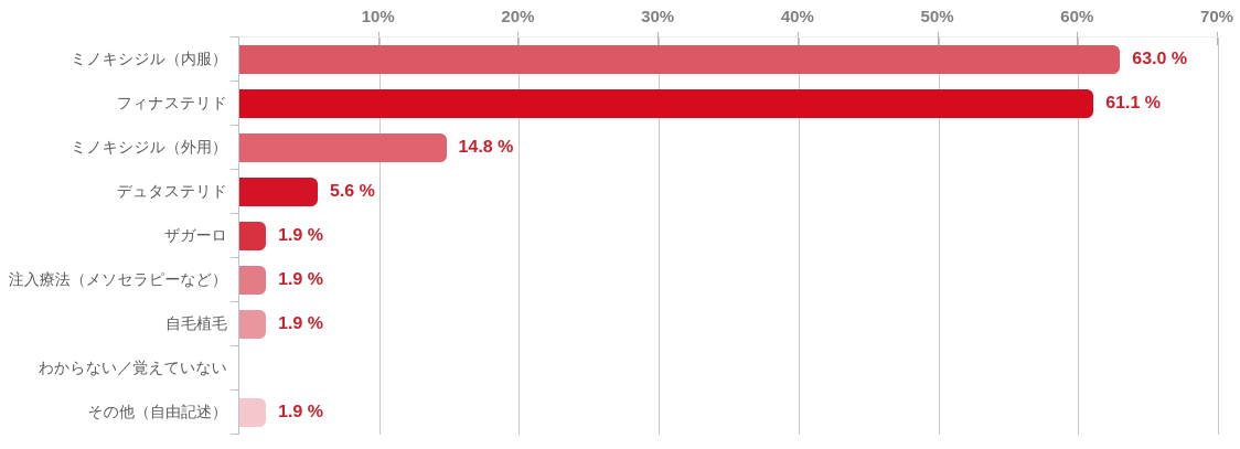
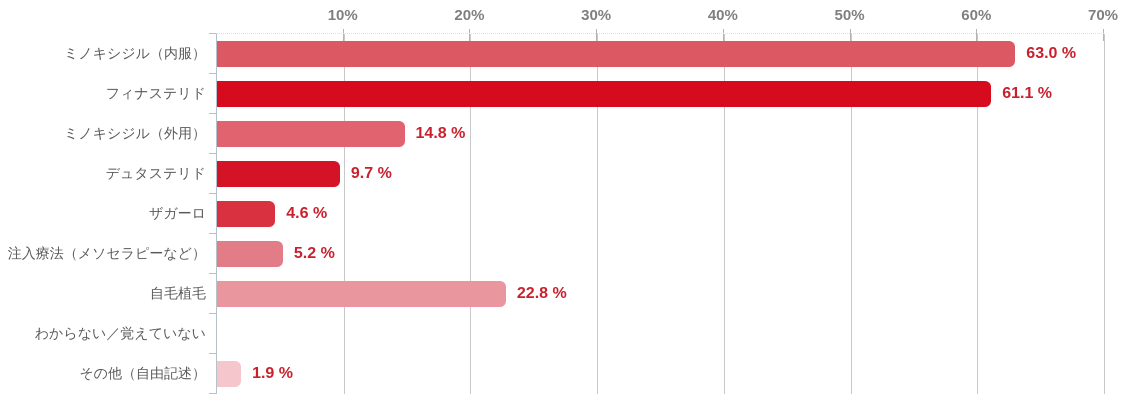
デュタステリド: 5.6 -> 9.7
ザガーロ: 1.9 -> 4.6
注入療法（メソセラピーなど）: 1.9 -> 5.2
自毛植毛: 1.9 -> 22.8
